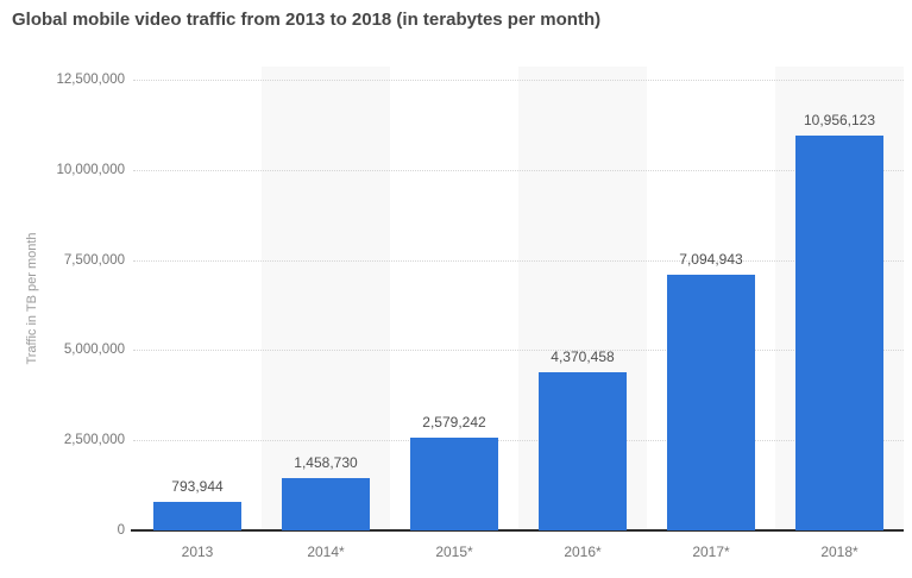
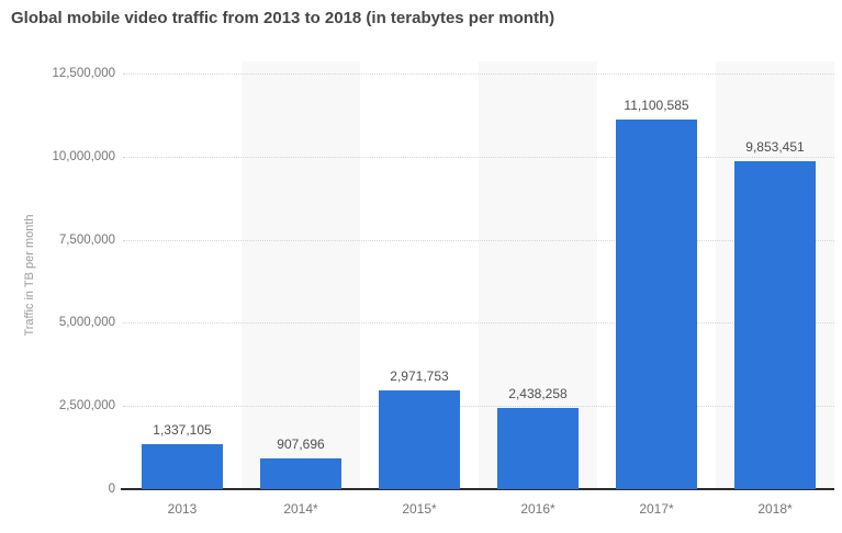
2013: 793,944 -> 1,337,105
2014*: 1,458,730 -> 907,696
2015*: 2,579,242 -> 2,971,753
2016*: 4,370,458 -> 2,438,258
2017*: 7,094,943 -> 11,100,585
2018*: 10,956,123 -> 9,853,451
